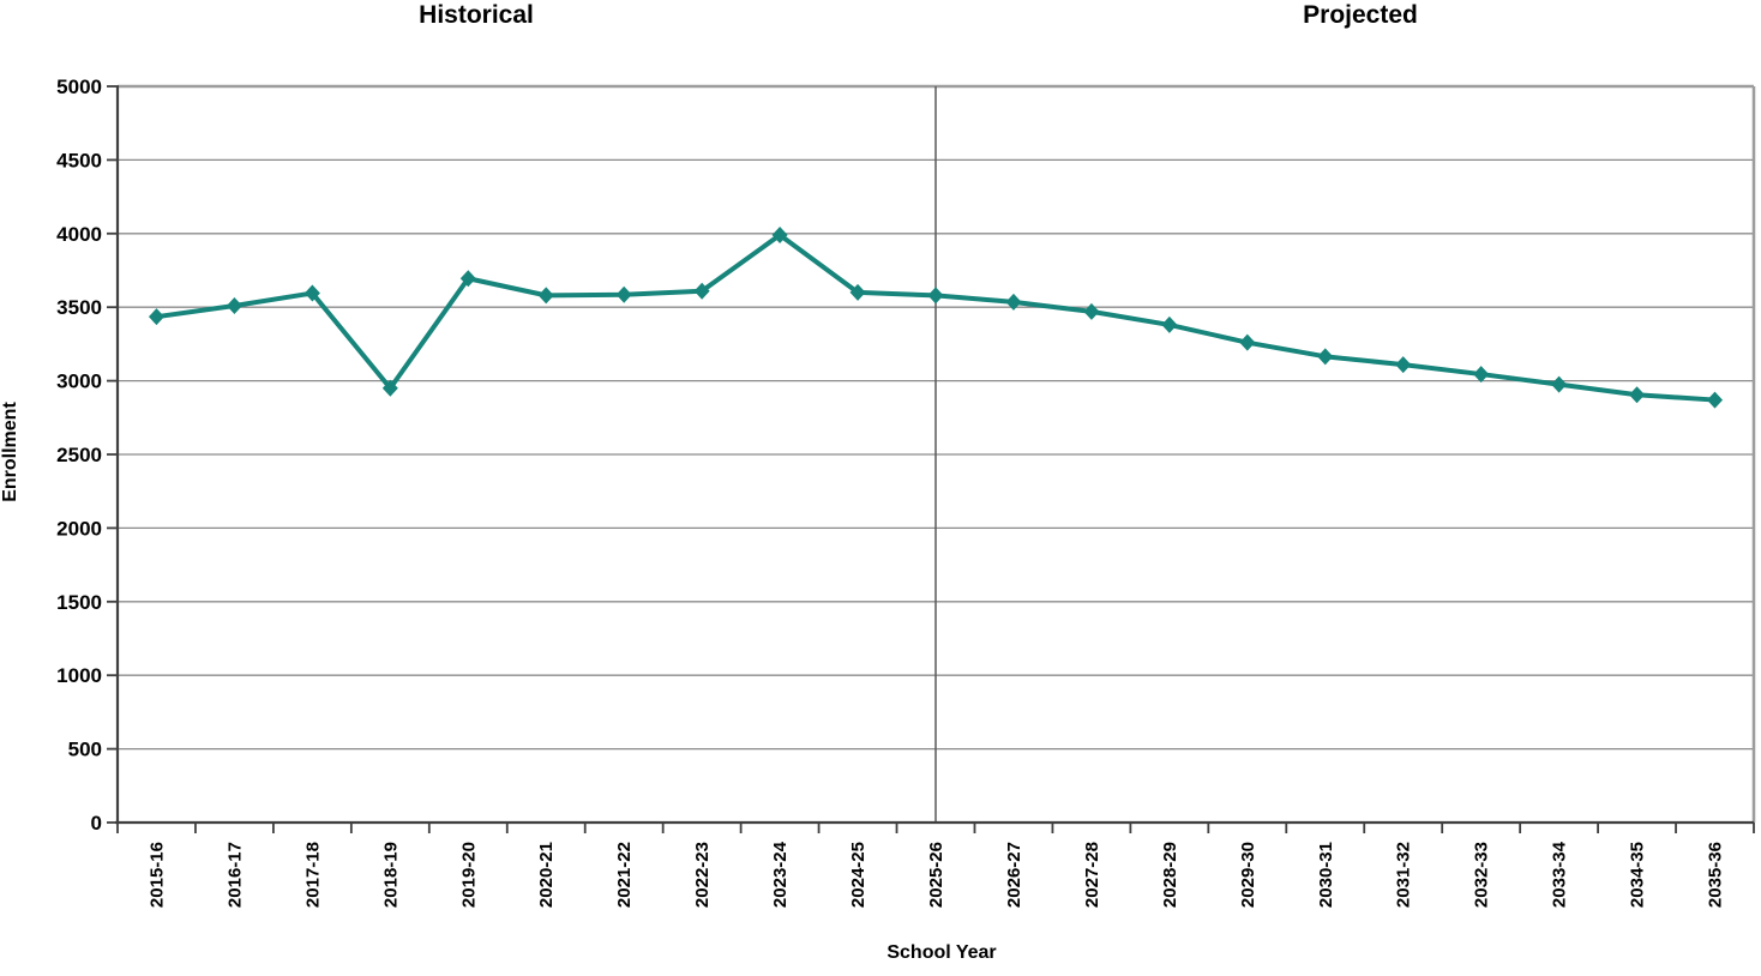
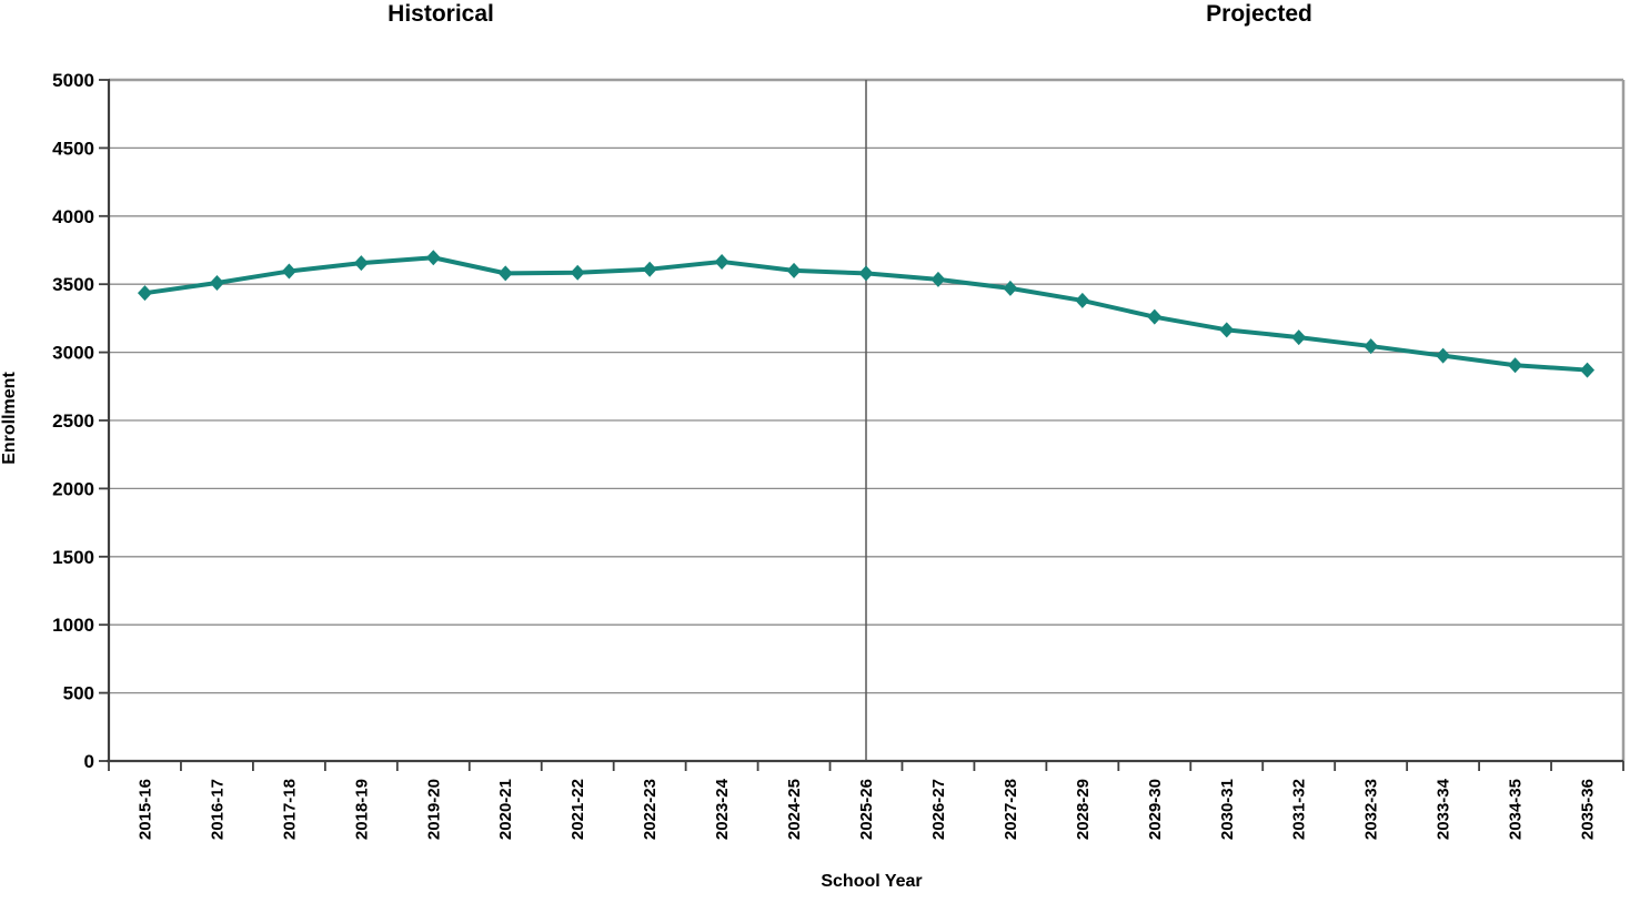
2018-19: 2950 -> 3660
2023-24: 3990 -> 3660
